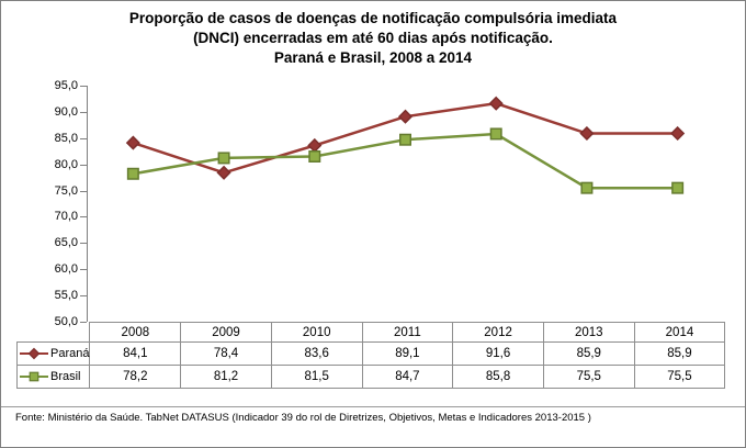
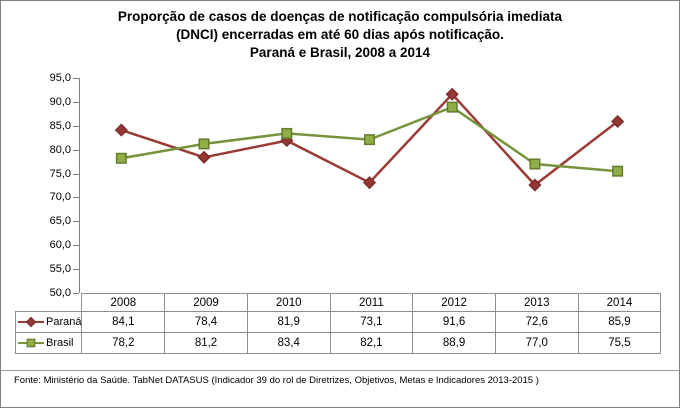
Paraná/2010: 83,6 -> 81,9
Brasil/2010: 81,5 -> 83,4
Paraná/2011: 89,1 -> 73,1
Brasil/2011: 84,7 -> 82,1
Brasil/2012: 85,8 -> 88,9
Paraná/2013: 85,9 -> 72,6
Brasil/2013: 75,5 -> 77,0
